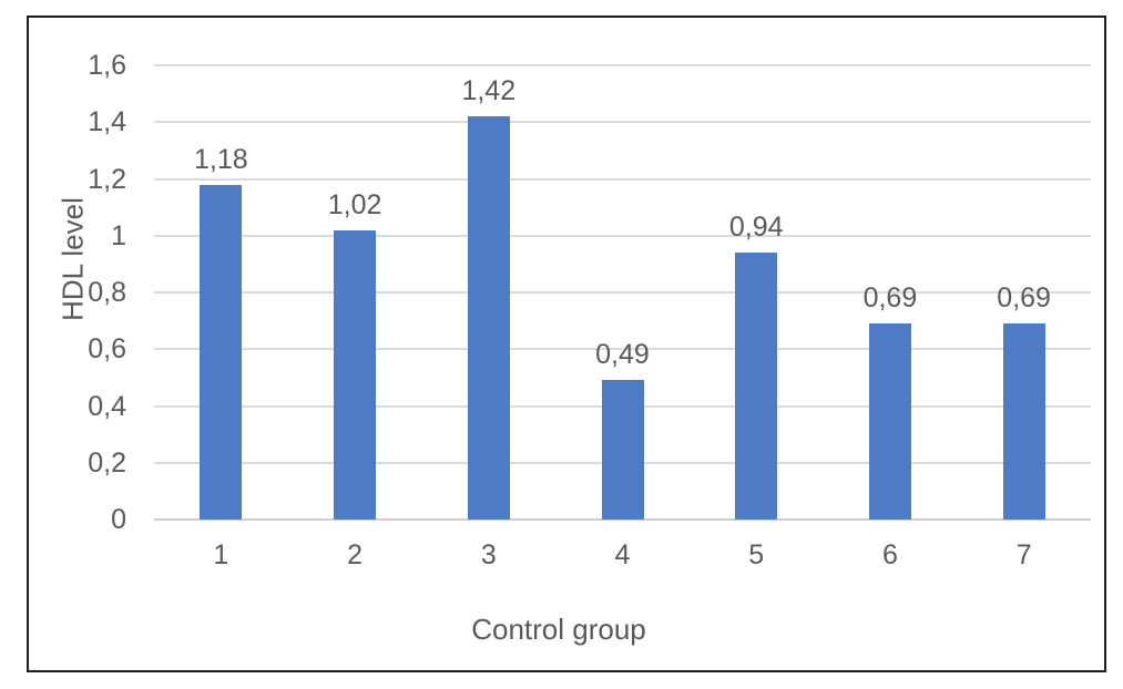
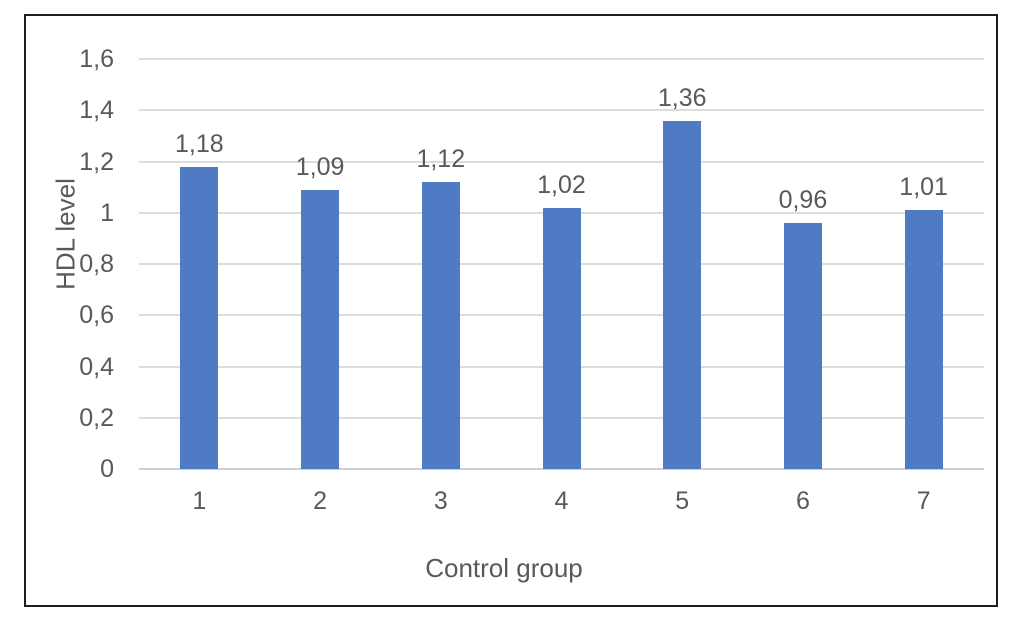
2: 1,02 -> 1,09
3: 1,42 -> 1,12
4: 0,49 -> 1,02
5: 0,94 -> 1,36
6: 0,69 -> 0,96
7: 0,69 -> 1,01
